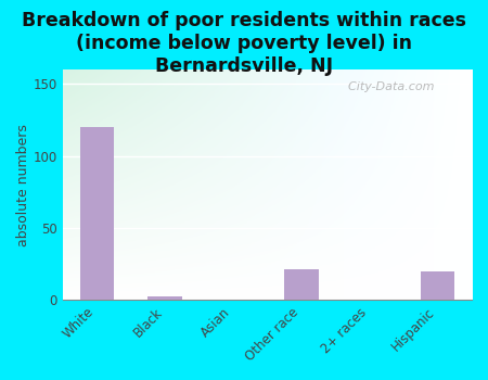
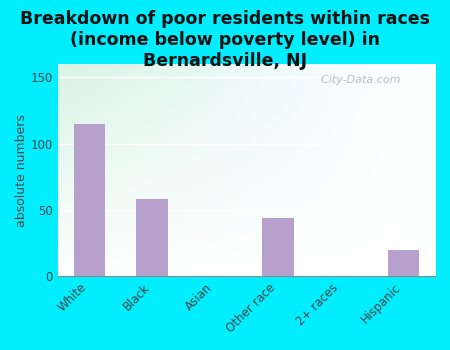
White: 120 -> 115
Black: 2 -> 58
Other race: 21 -> 44
